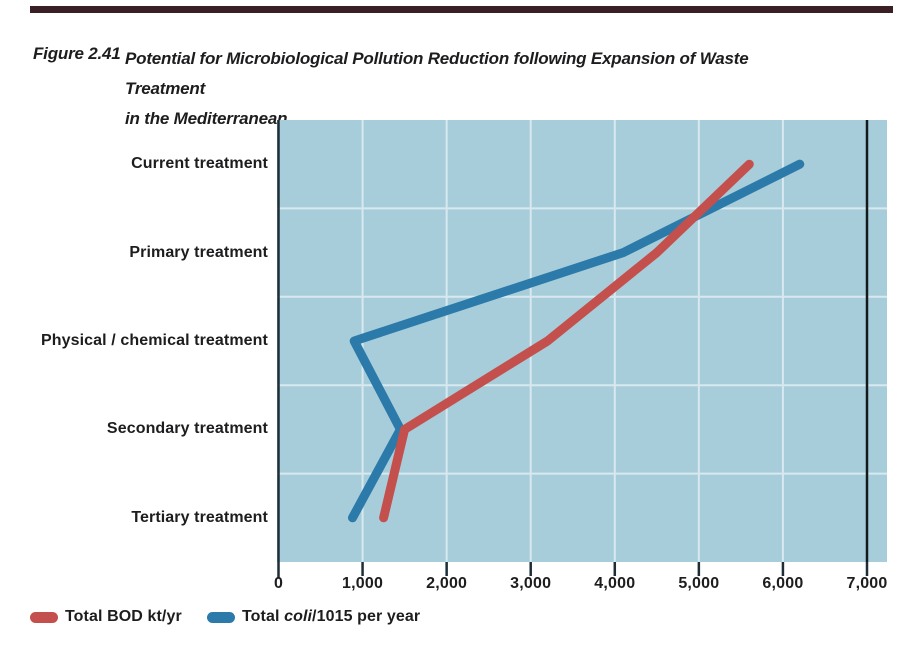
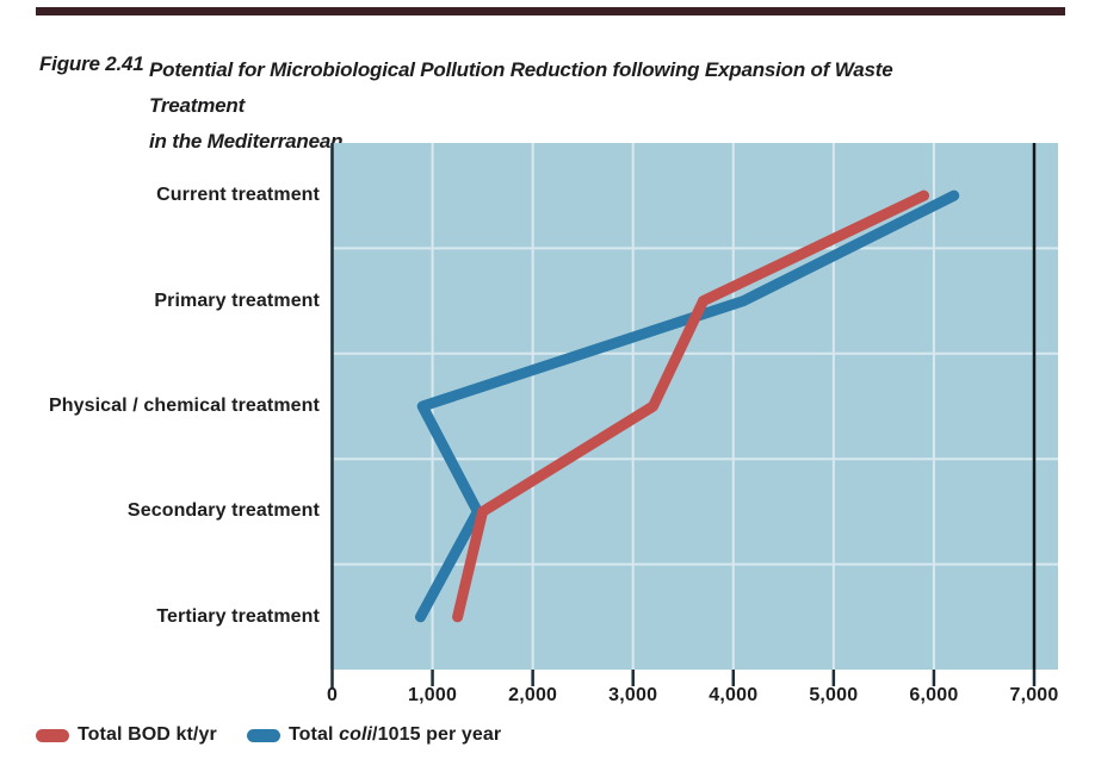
Total BOD kt/yr/Current treatment: 5600 -> 5900
Total BOD kt/yr/Primary treatment: 4500 -> 3700
